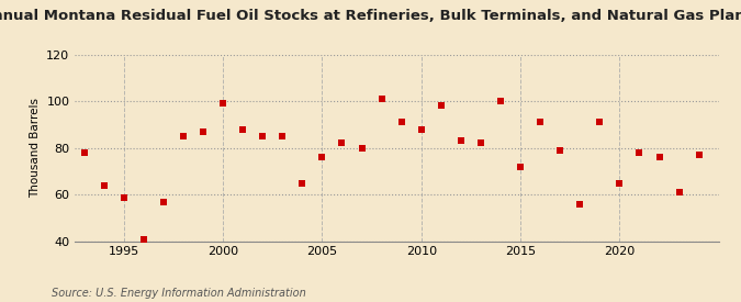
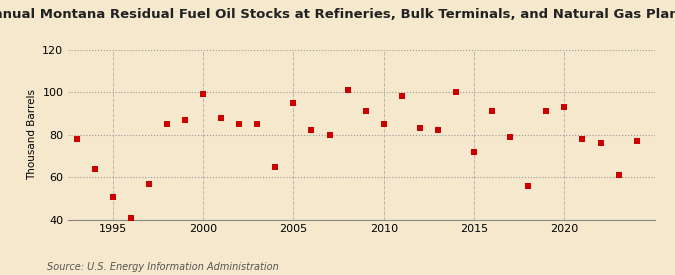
1995: 59 -> 51
2005: 76 -> 95
2010: 88 -> 85
2020: 65 -> 93
